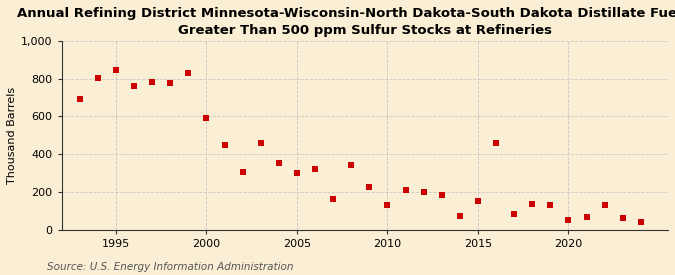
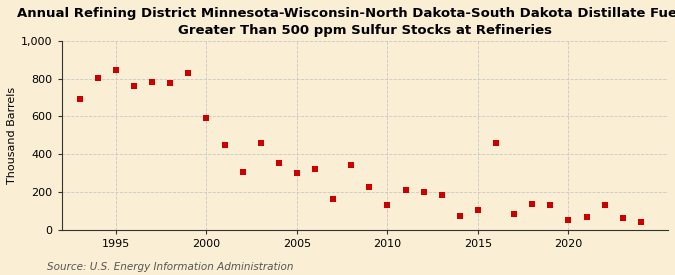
2015: 150 -> 100
